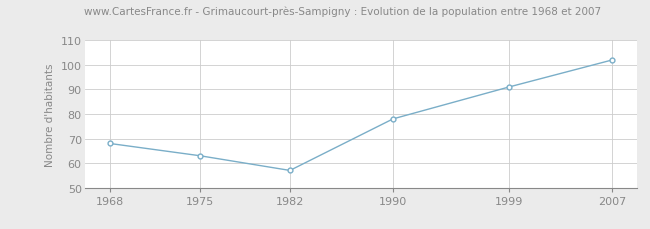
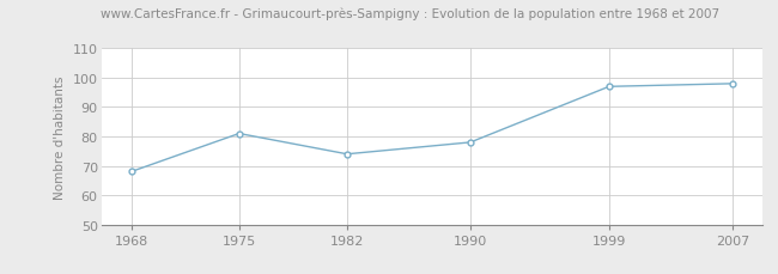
1975: 63 -> 81
1982: 57 -> 74
1999: 91 -> 97
2007: 102 -> 98
